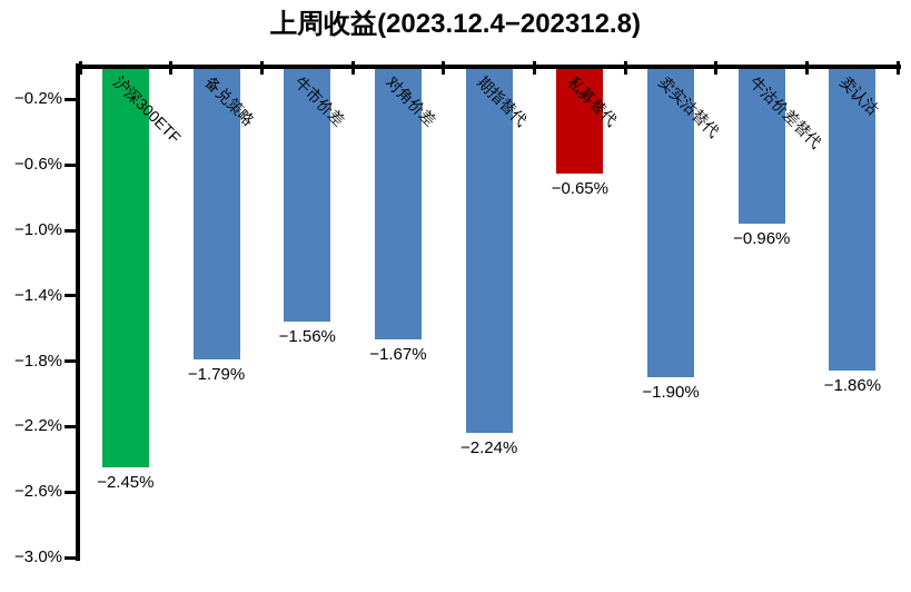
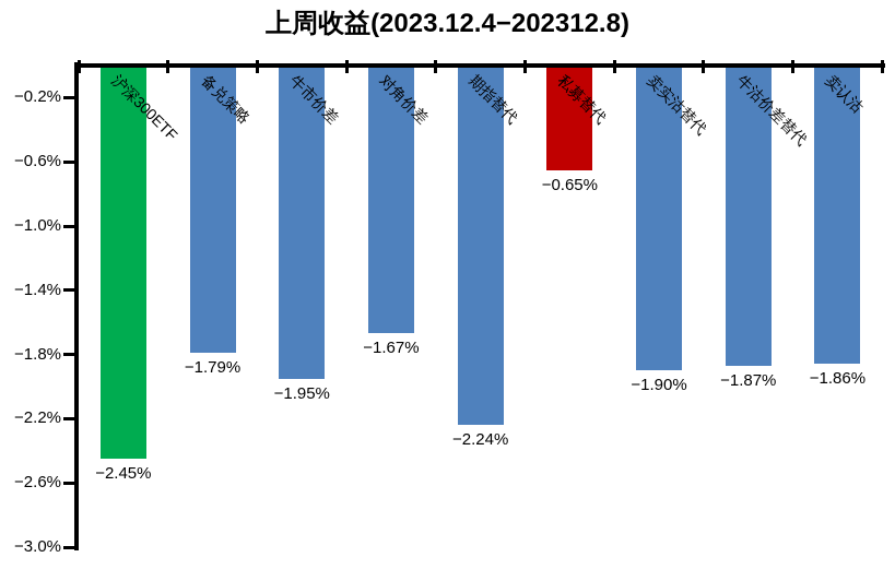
牛市价差: −1.56% -> −1.95%
牛沽价差替代: −0.96% -> −1.87%
